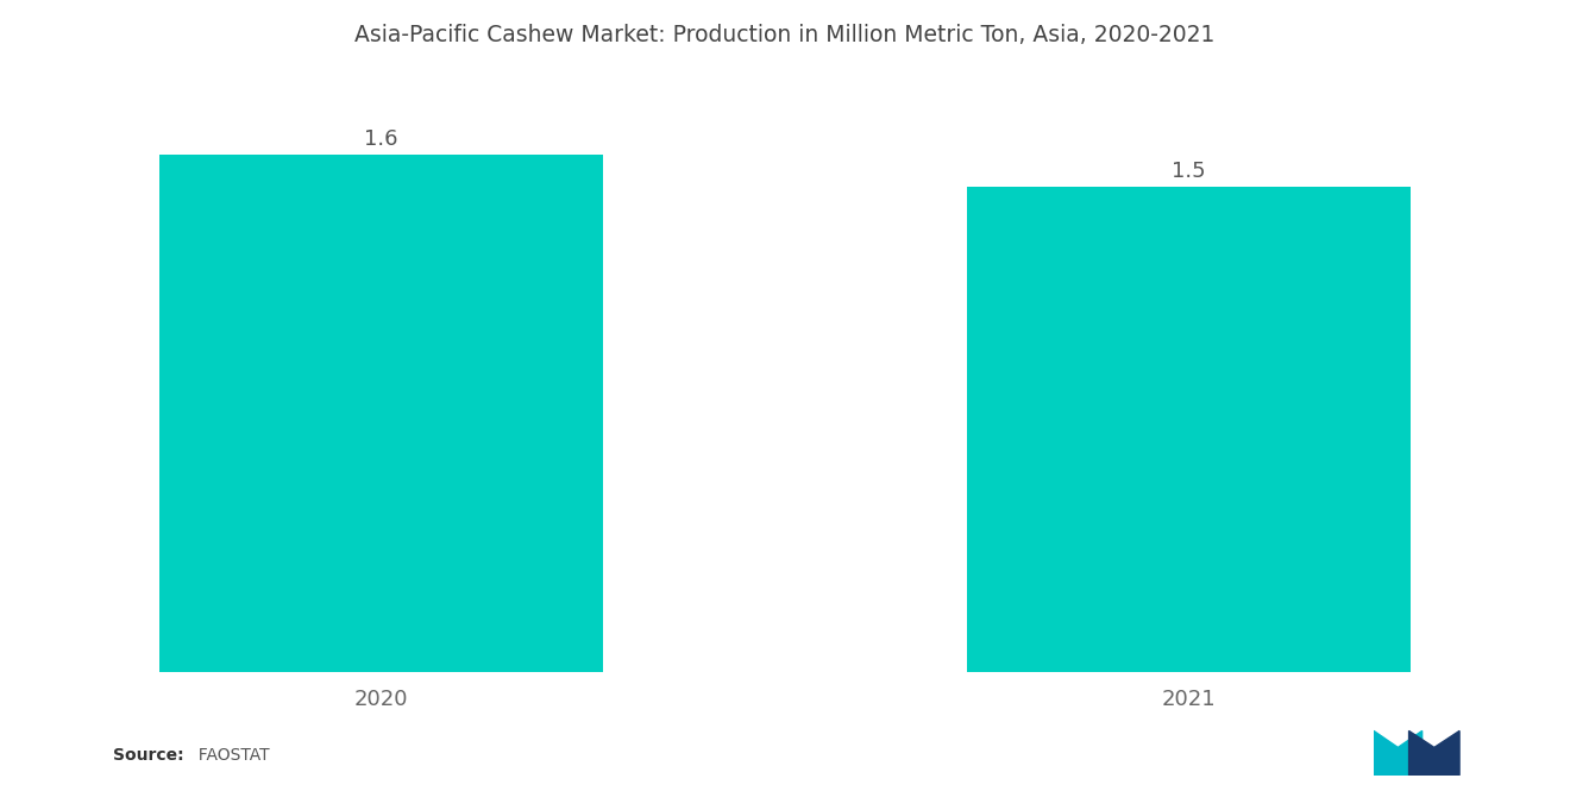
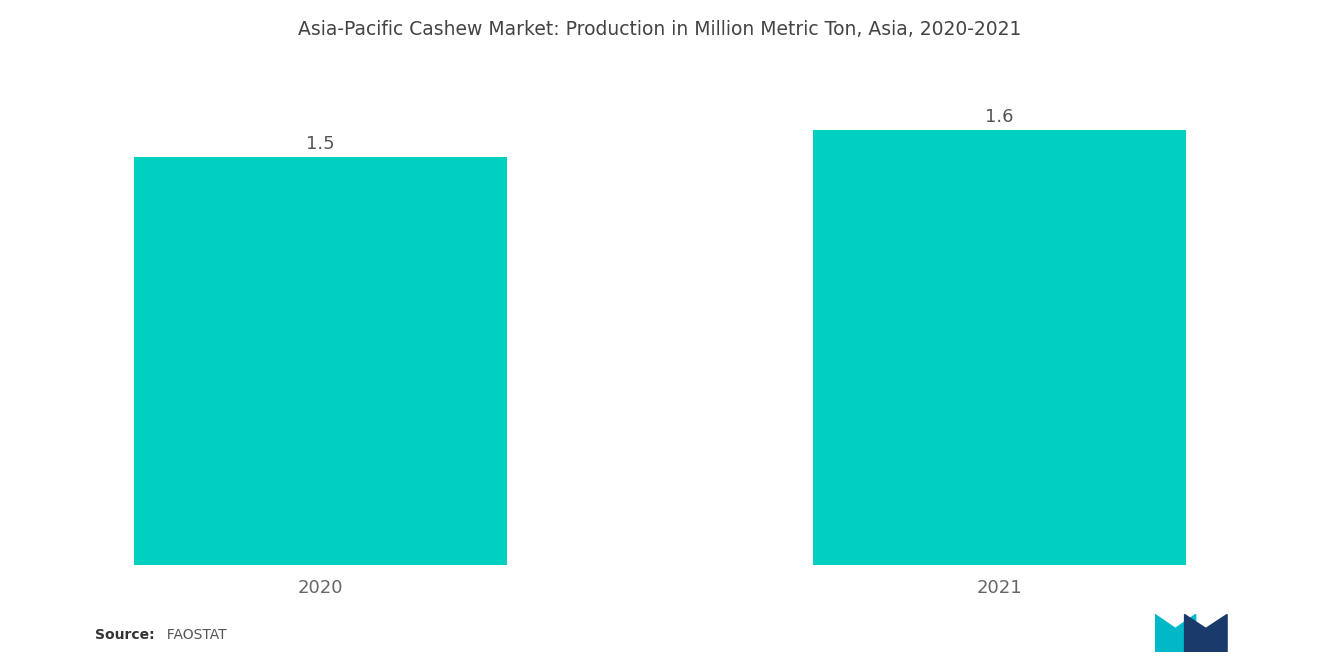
2020: 1.6 -> 1.5
2021: 1.5 -> 1.6
